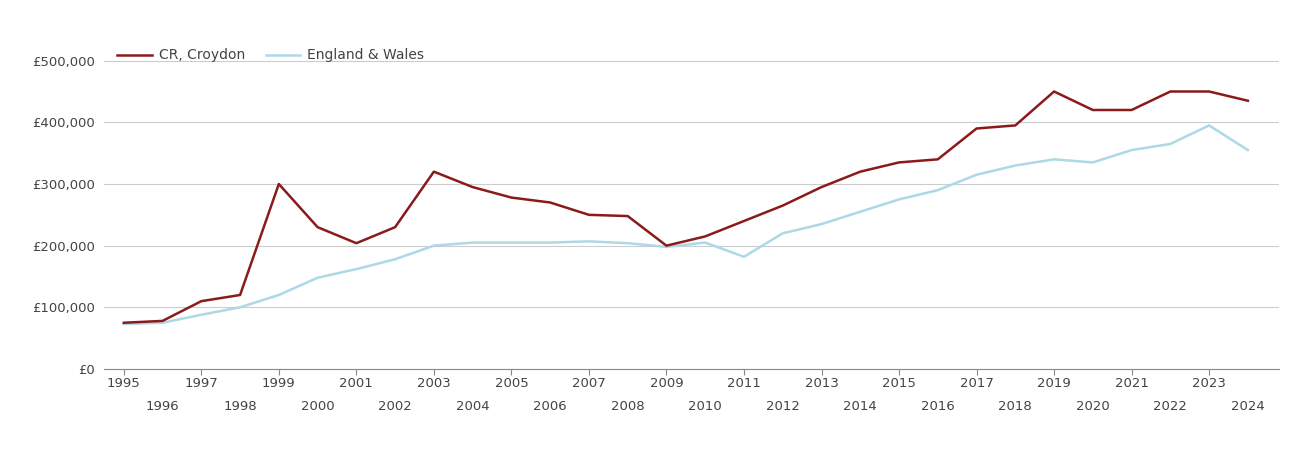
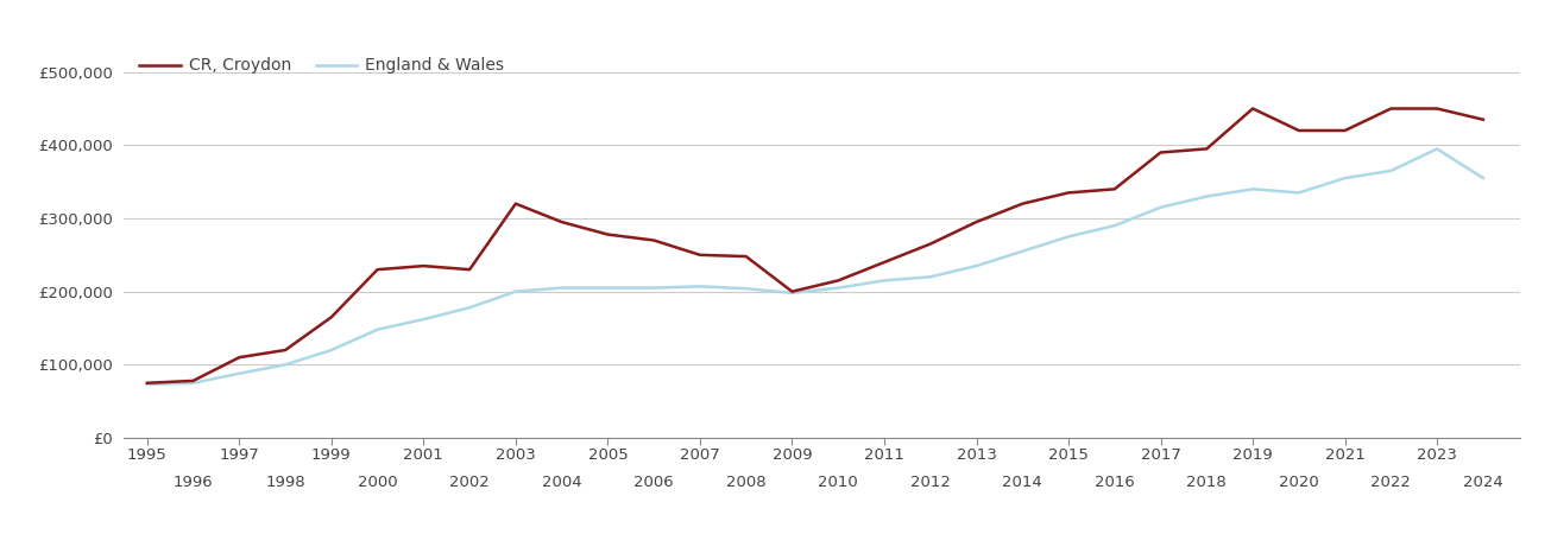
CR, Croydon/1999: £300,000 -> £165,000
CR, Croydon/2001: £204,000 -> £235,000
England & Wales/2011: £182,000 -> £215,000
